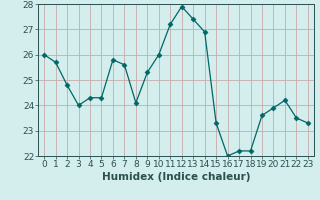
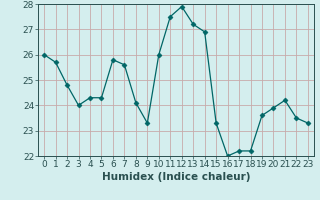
9: 25.3 -> 23.3
11: 27.2 -> 27.5
13: 27.4 -> 27.2
